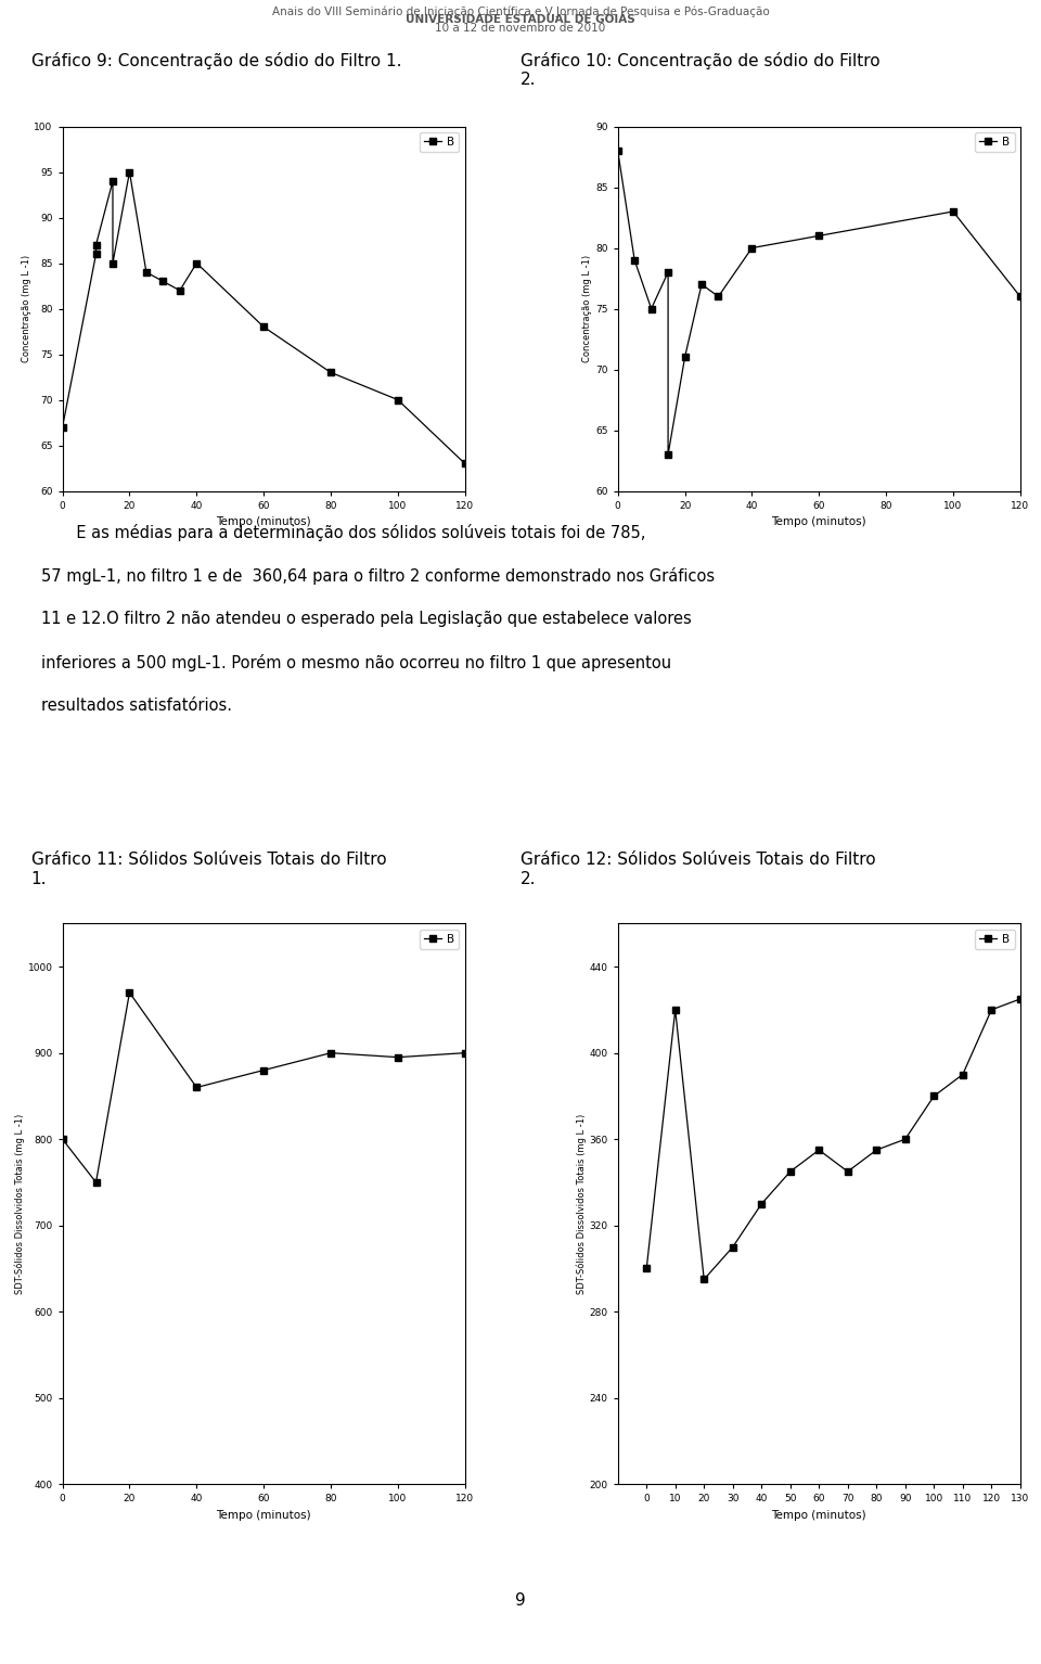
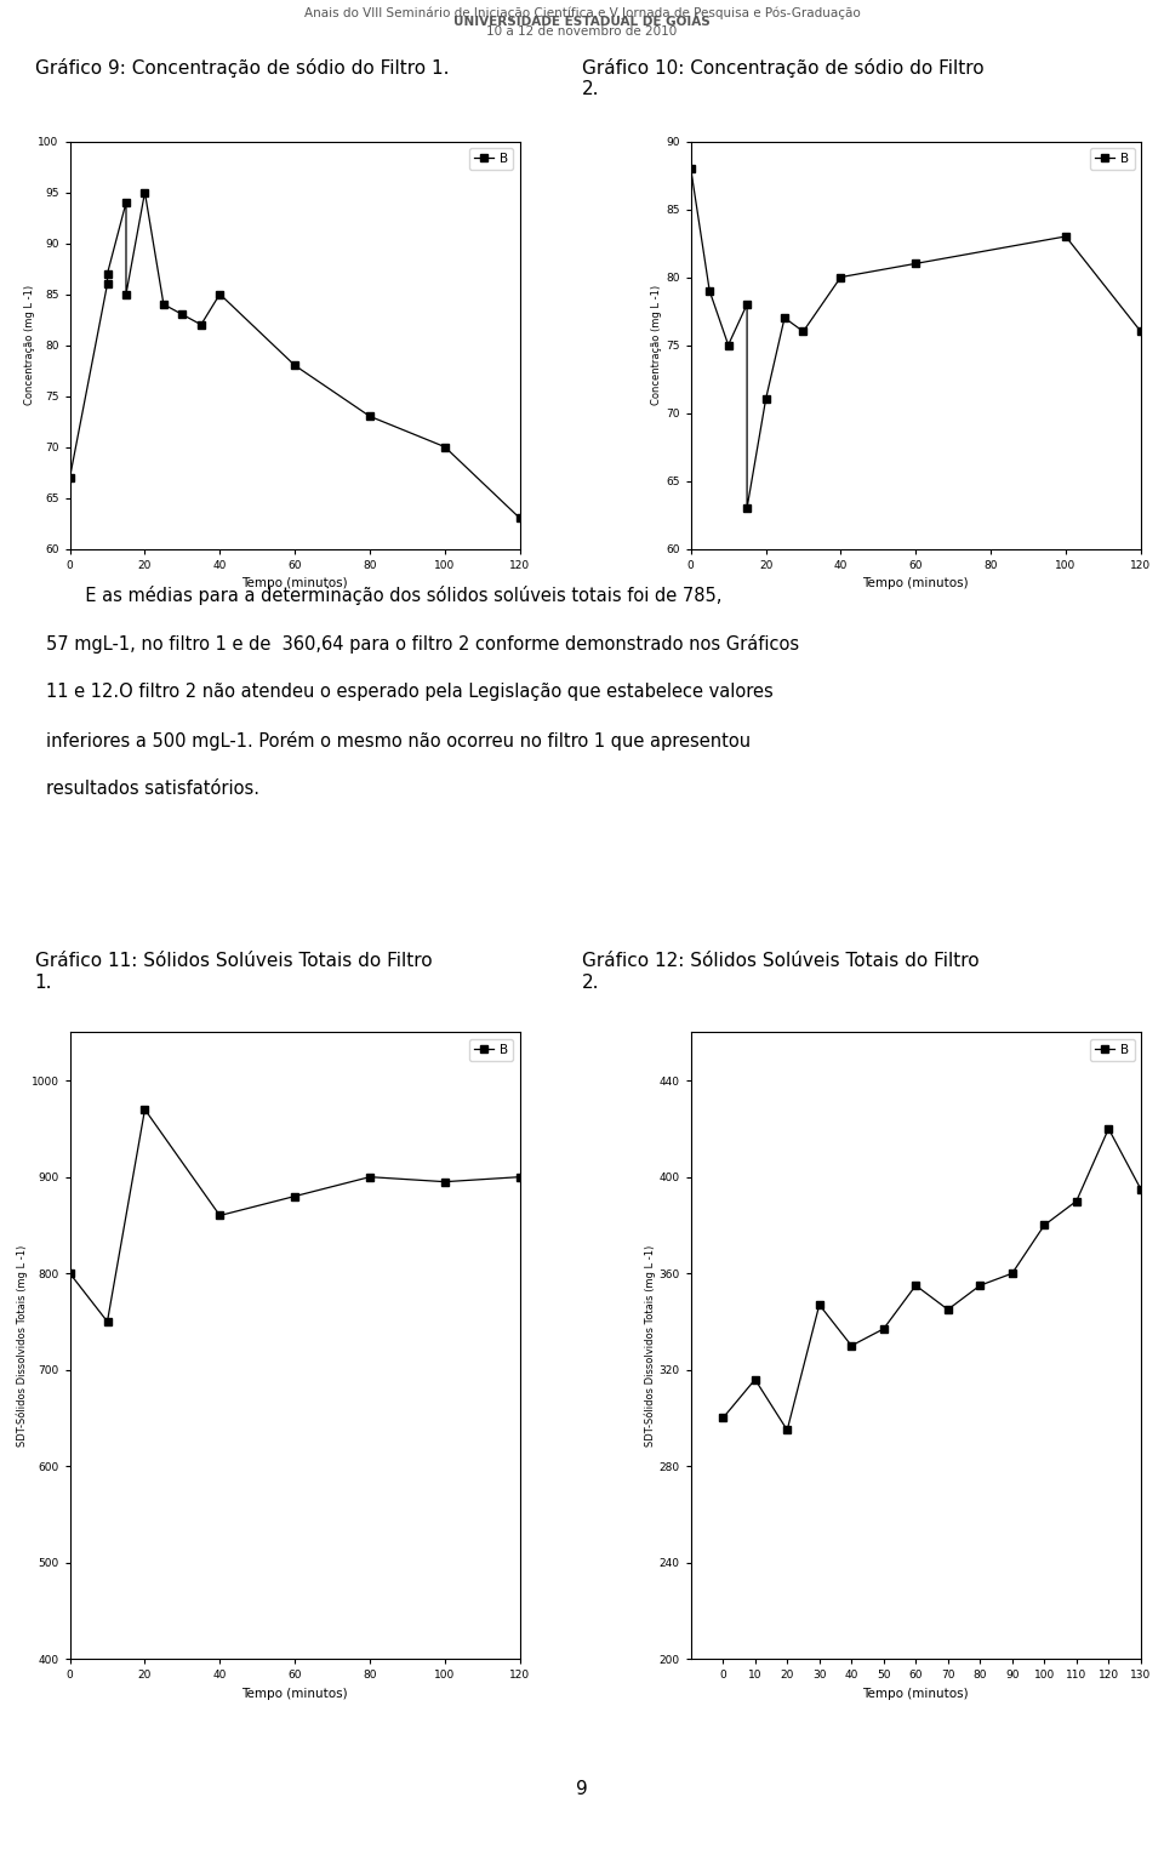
10: 420 -> 316
30: 310 -> 347
50: 345 -> 337
130: 425 -> 395
